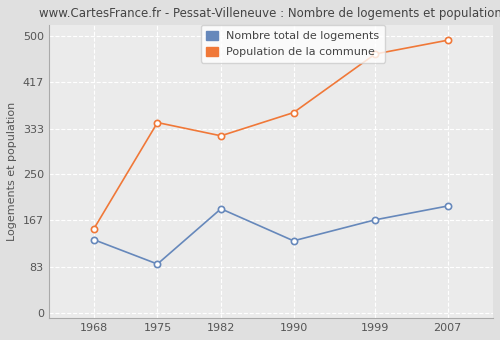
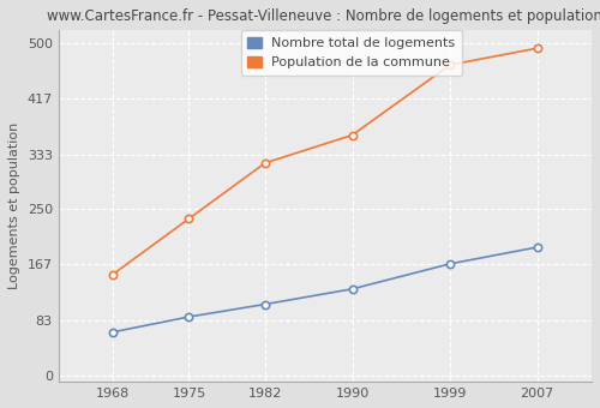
Nombre total de logements/1968: 132 -> 65
Population de la commune/1975: 344 -> 236
Nombre total de logements/1982: 188 -> 107
